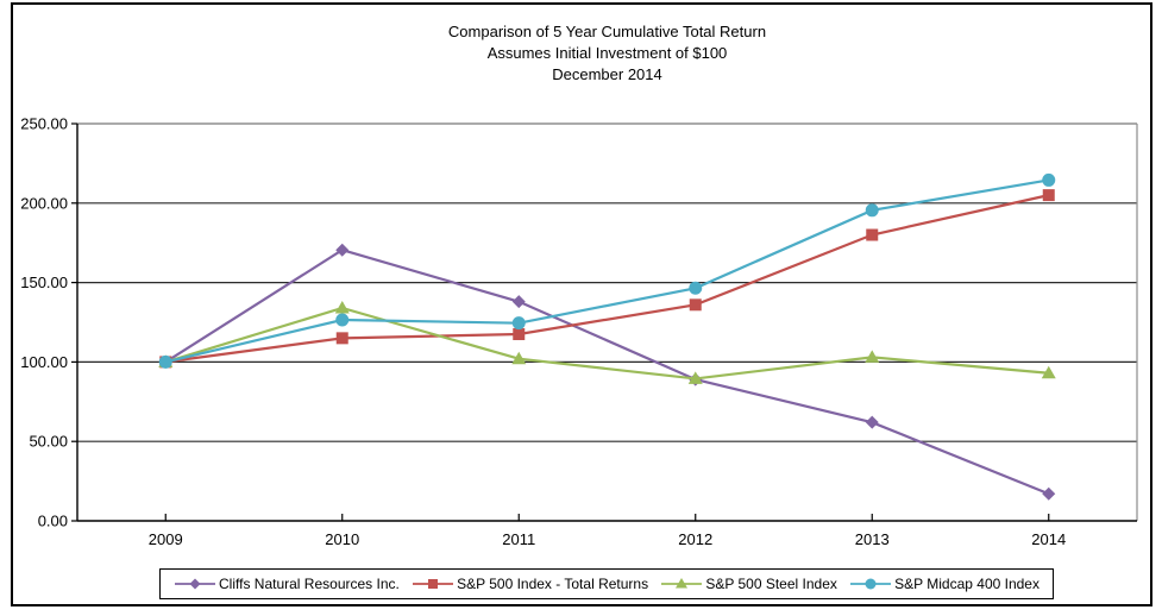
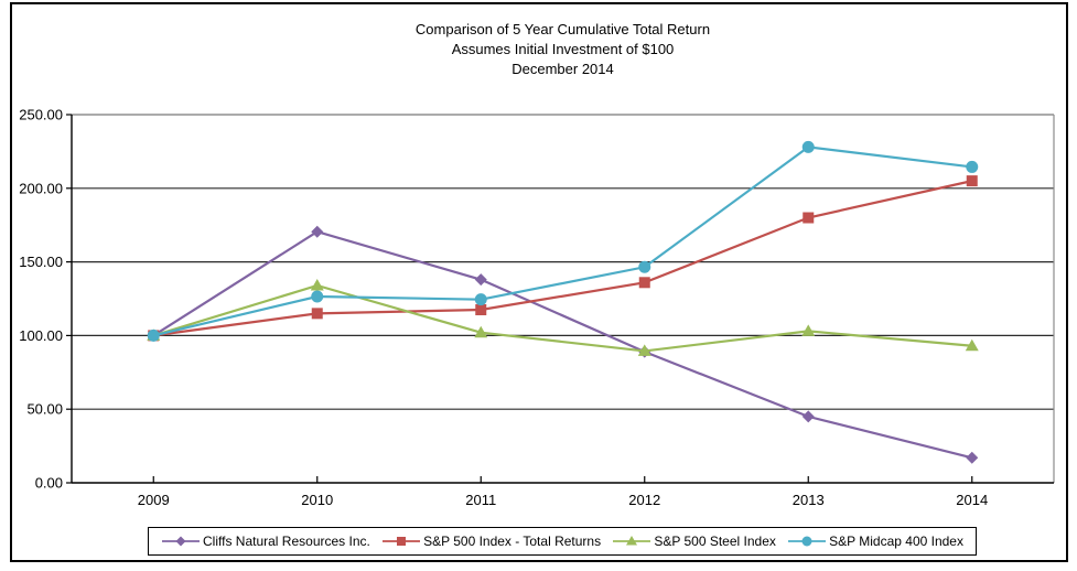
Cliffs Natural Resources Inc./2013: 62 -> 45
S&P Midcap 400 Index/2013: 196 -> 228
